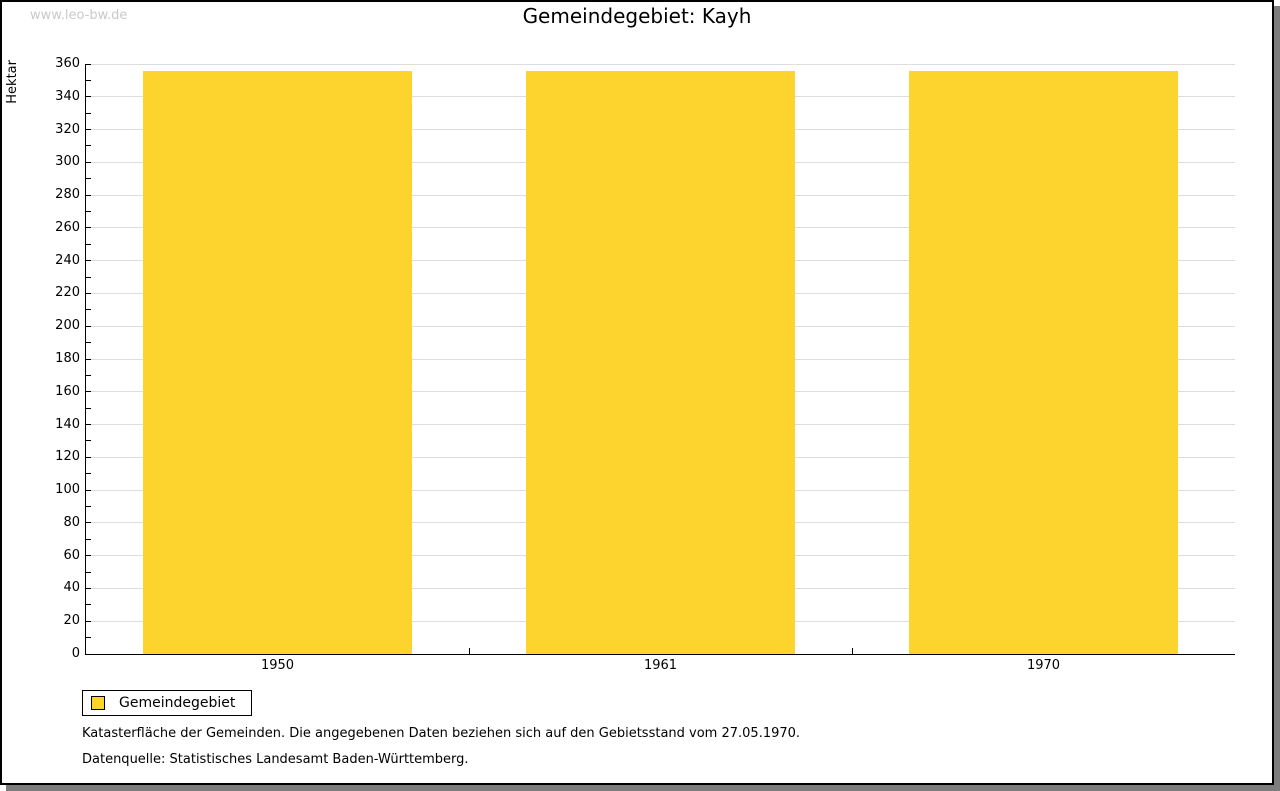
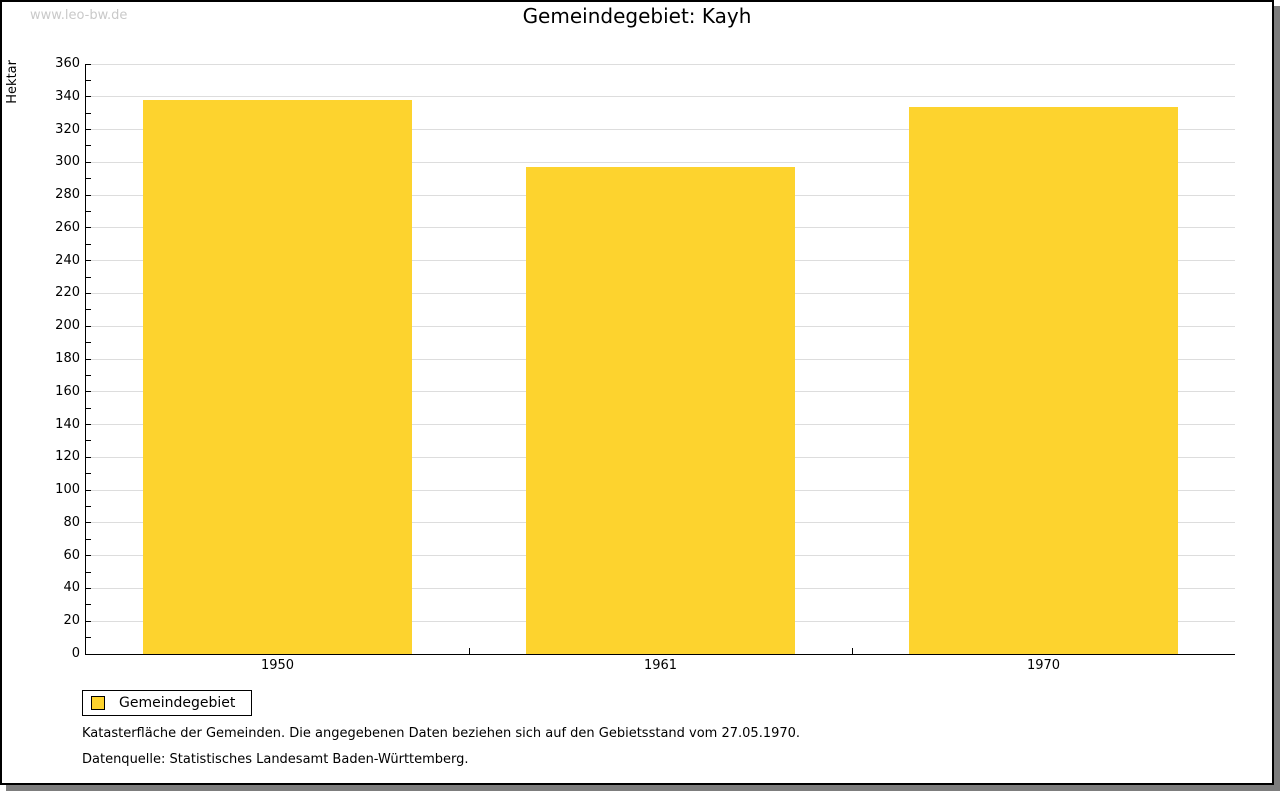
1950: 356 -> 338
1961: 356 -> 297
1970: 356 -> 334
